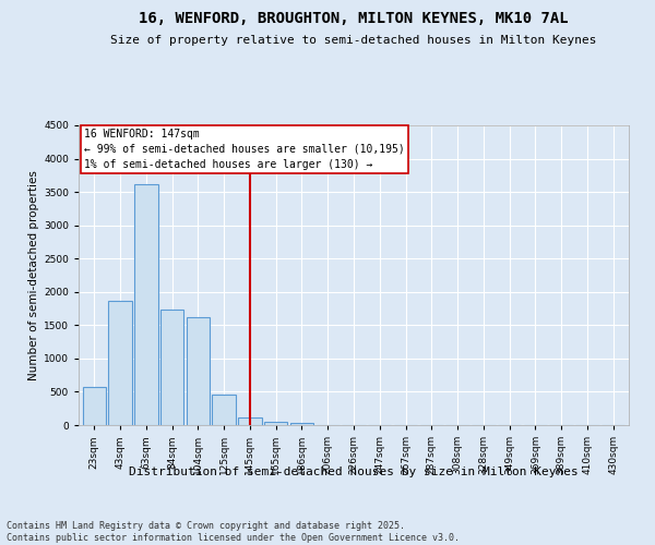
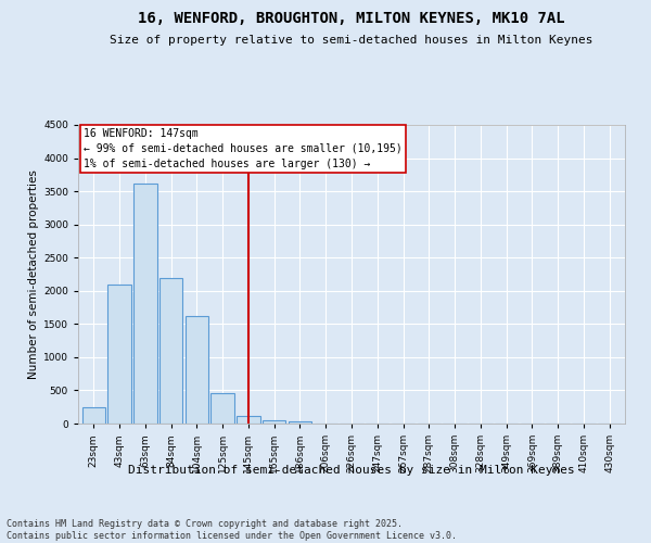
23sqm: 580 -> 250
43sqm: 1860 -> 2100
84sqm: 1740 -> 2200
